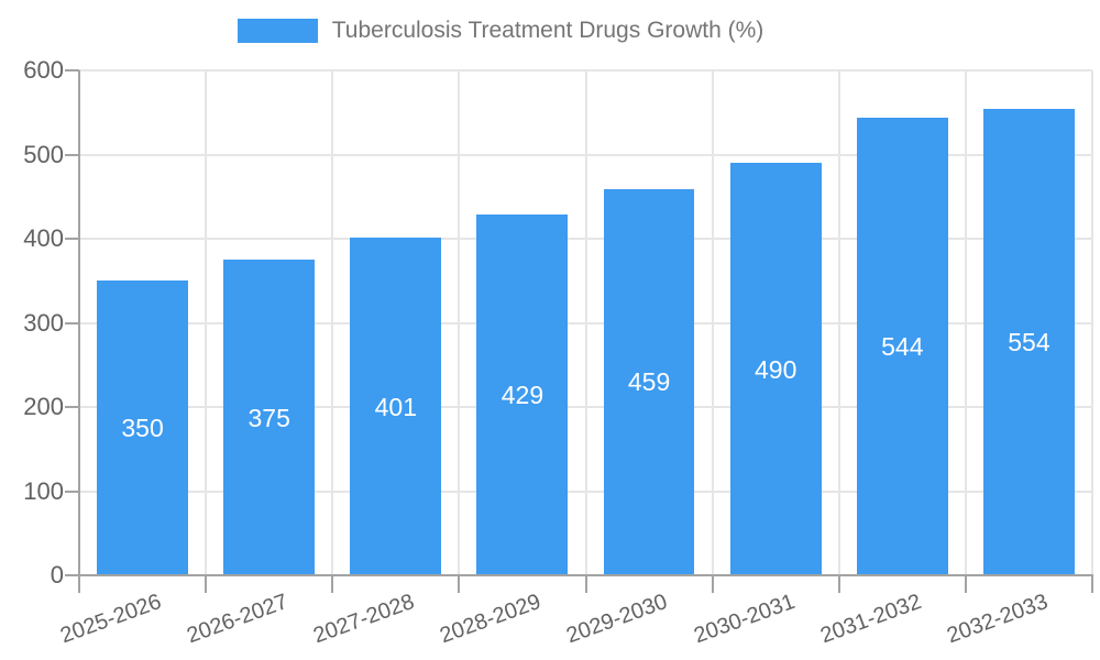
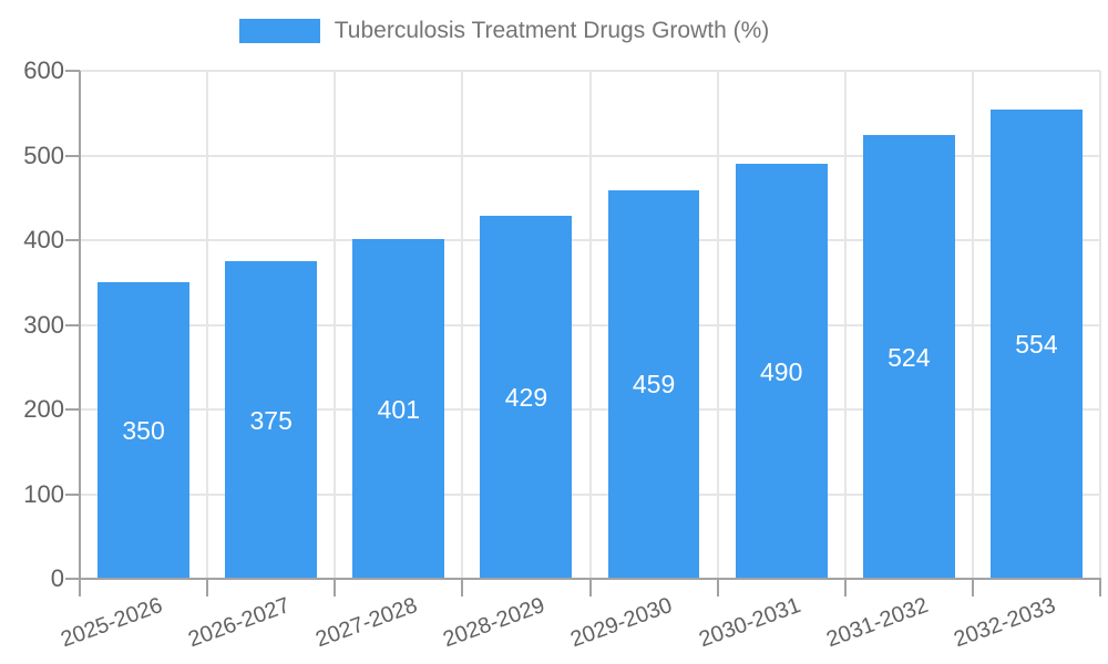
2031-2032: 544 -> 524
